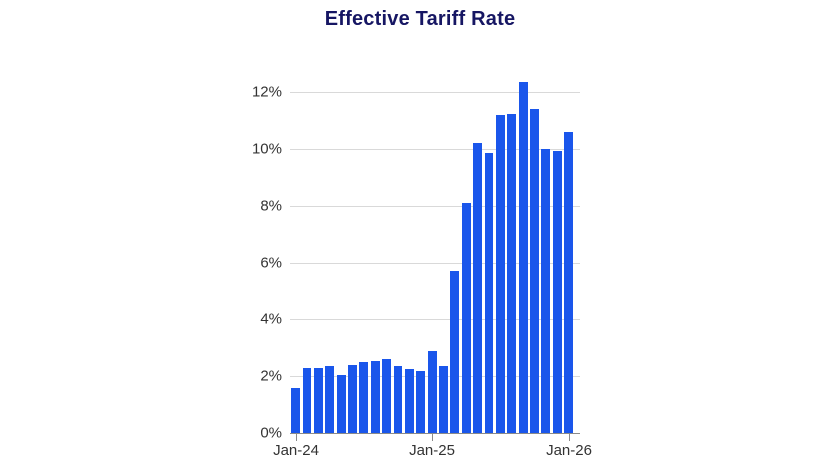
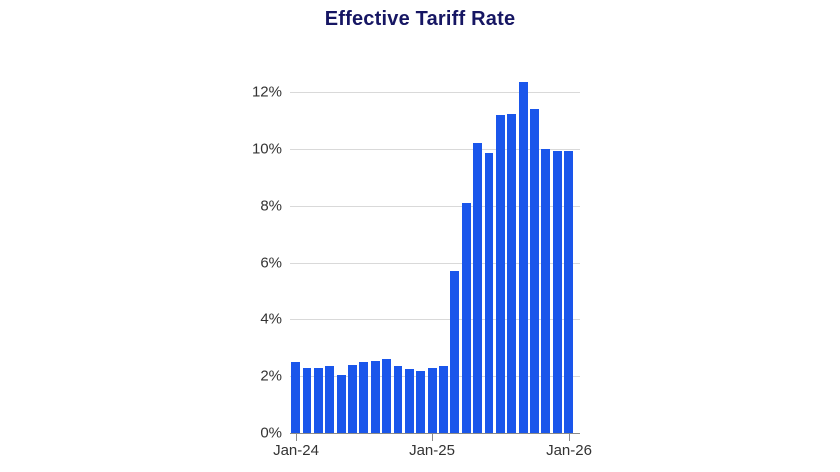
Jan-24: 1.6% -> 2.5%
Jan-25: 2.9% -> 2.3%
Jan-26: 10.6% -> 9.9%
